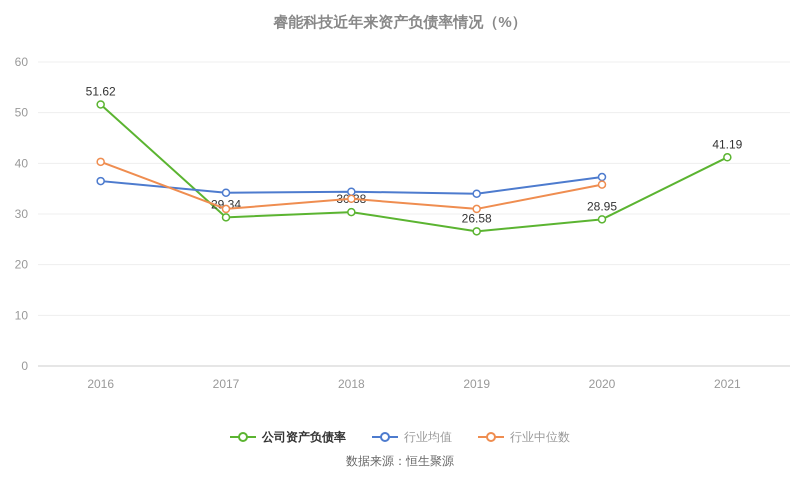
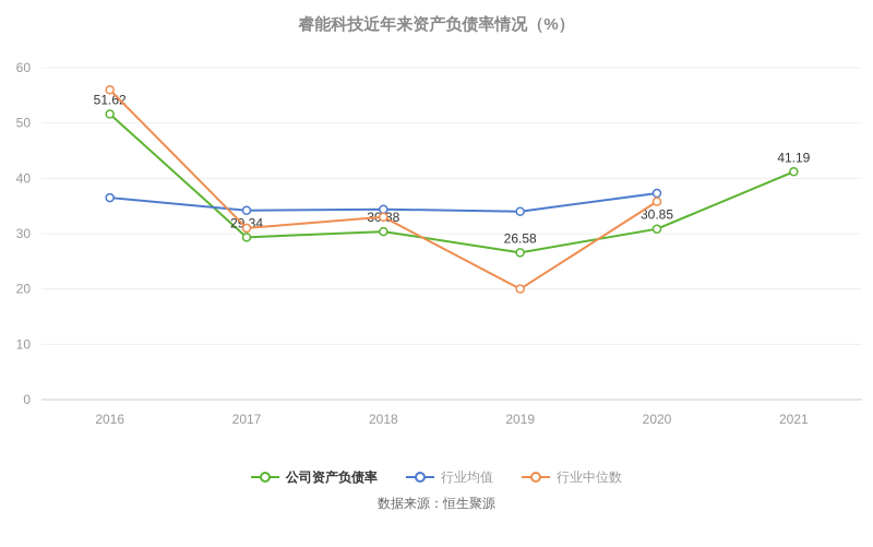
行业中位数/2016: 40 -> 56
行业中位数/2019: 31 -> 20
公司资产负债率/2020: 28.95 -> 30.85
